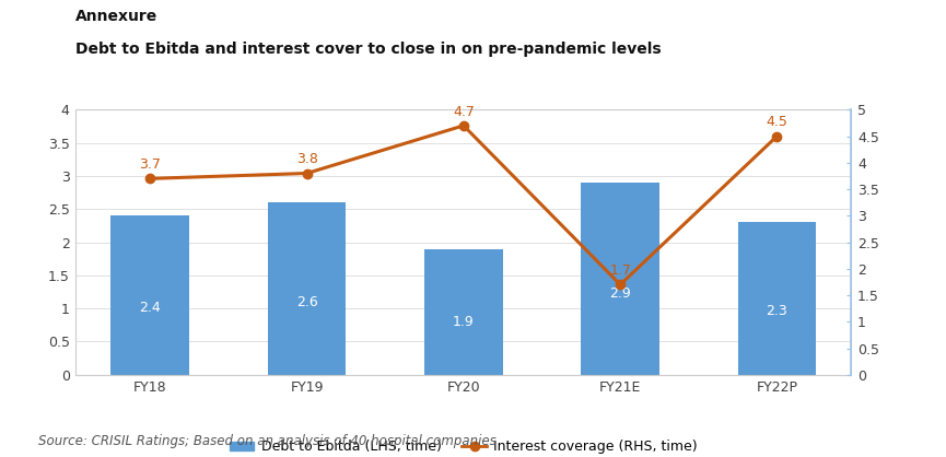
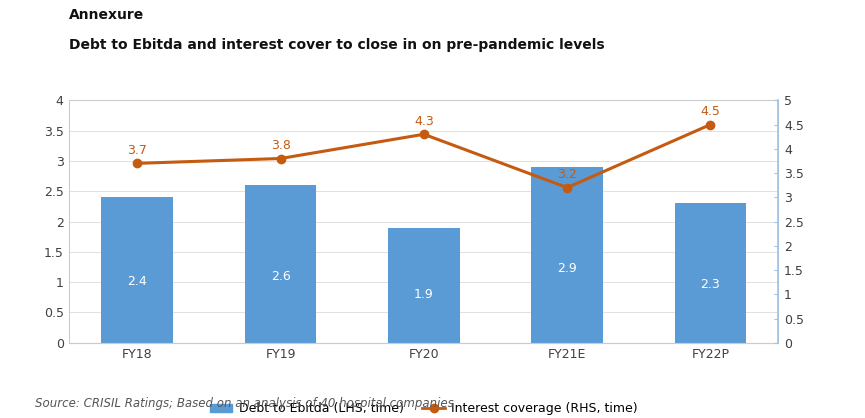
Interest coverage (RHS, time)/FY20: 4.7 -> 4.3
Interest coverage (RHS, time)/FY21E: 1.7 -> 3.2
